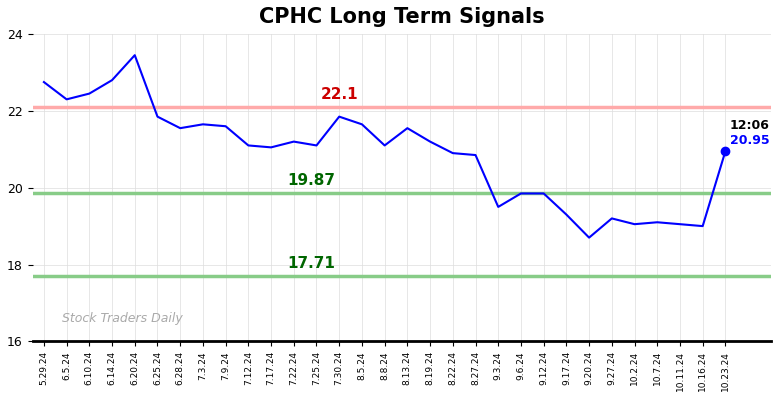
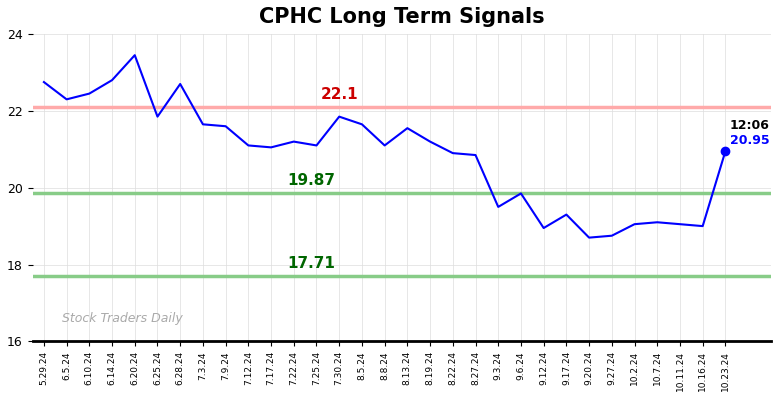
6.28.24: 21.55 -> 22.70
9.12.24: 19.85 -> 18.95
9.27.24: 19.20 -> 18.75
